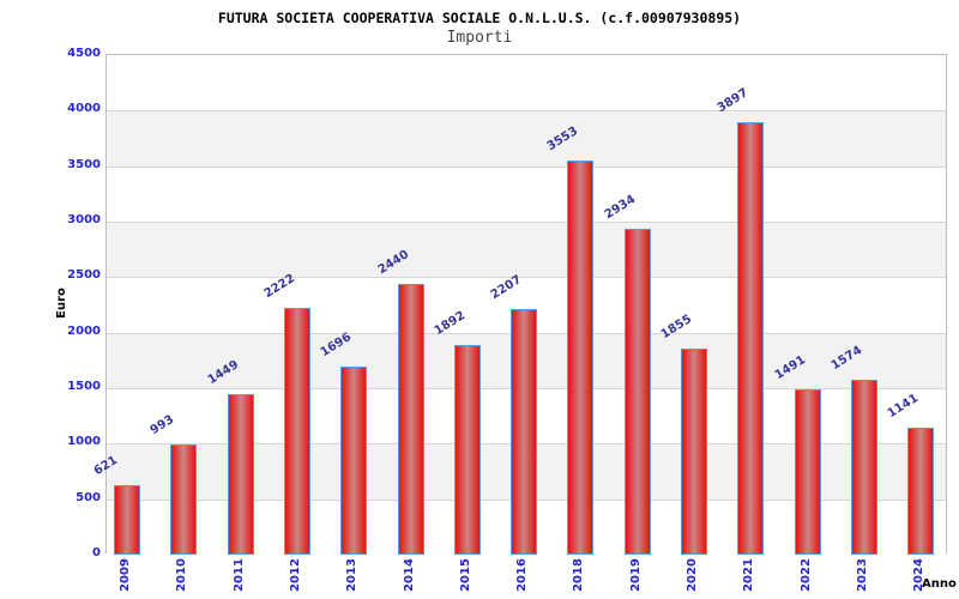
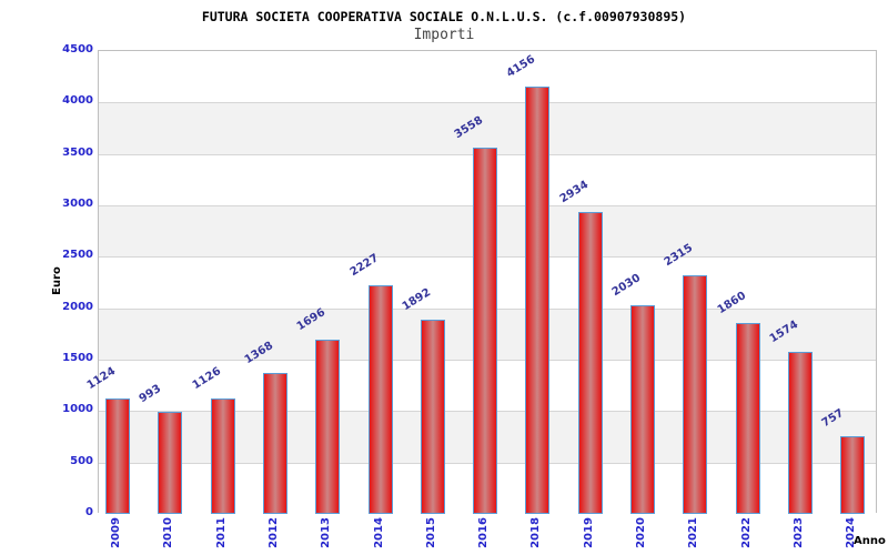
2009: 621 -> 1124
2011: 1449 -> 1126
2012: 2222 -> 1368
2014: 2440 -> 2227
2016: 2207 -> 3558
2018: 3553 -> 4156
2020: 1855 -> 2030
2021: 3897 -> 2315
2022: 1491 -> 1860
2024: 1141 -> 757
